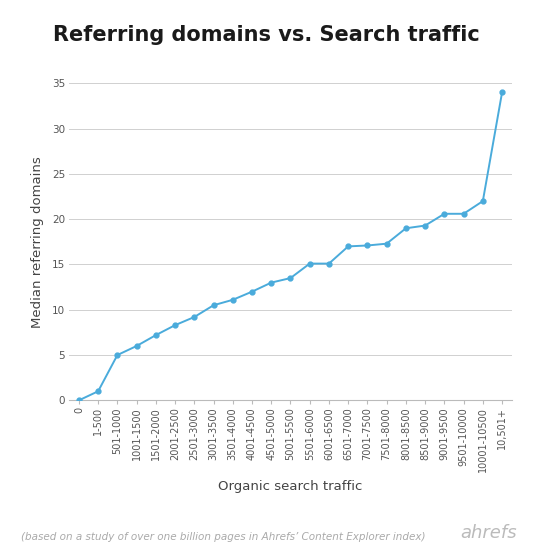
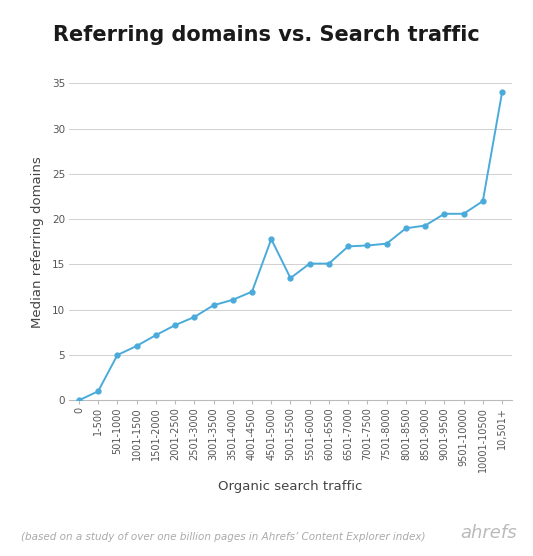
4501-5000: 13.0 -> 17.8
